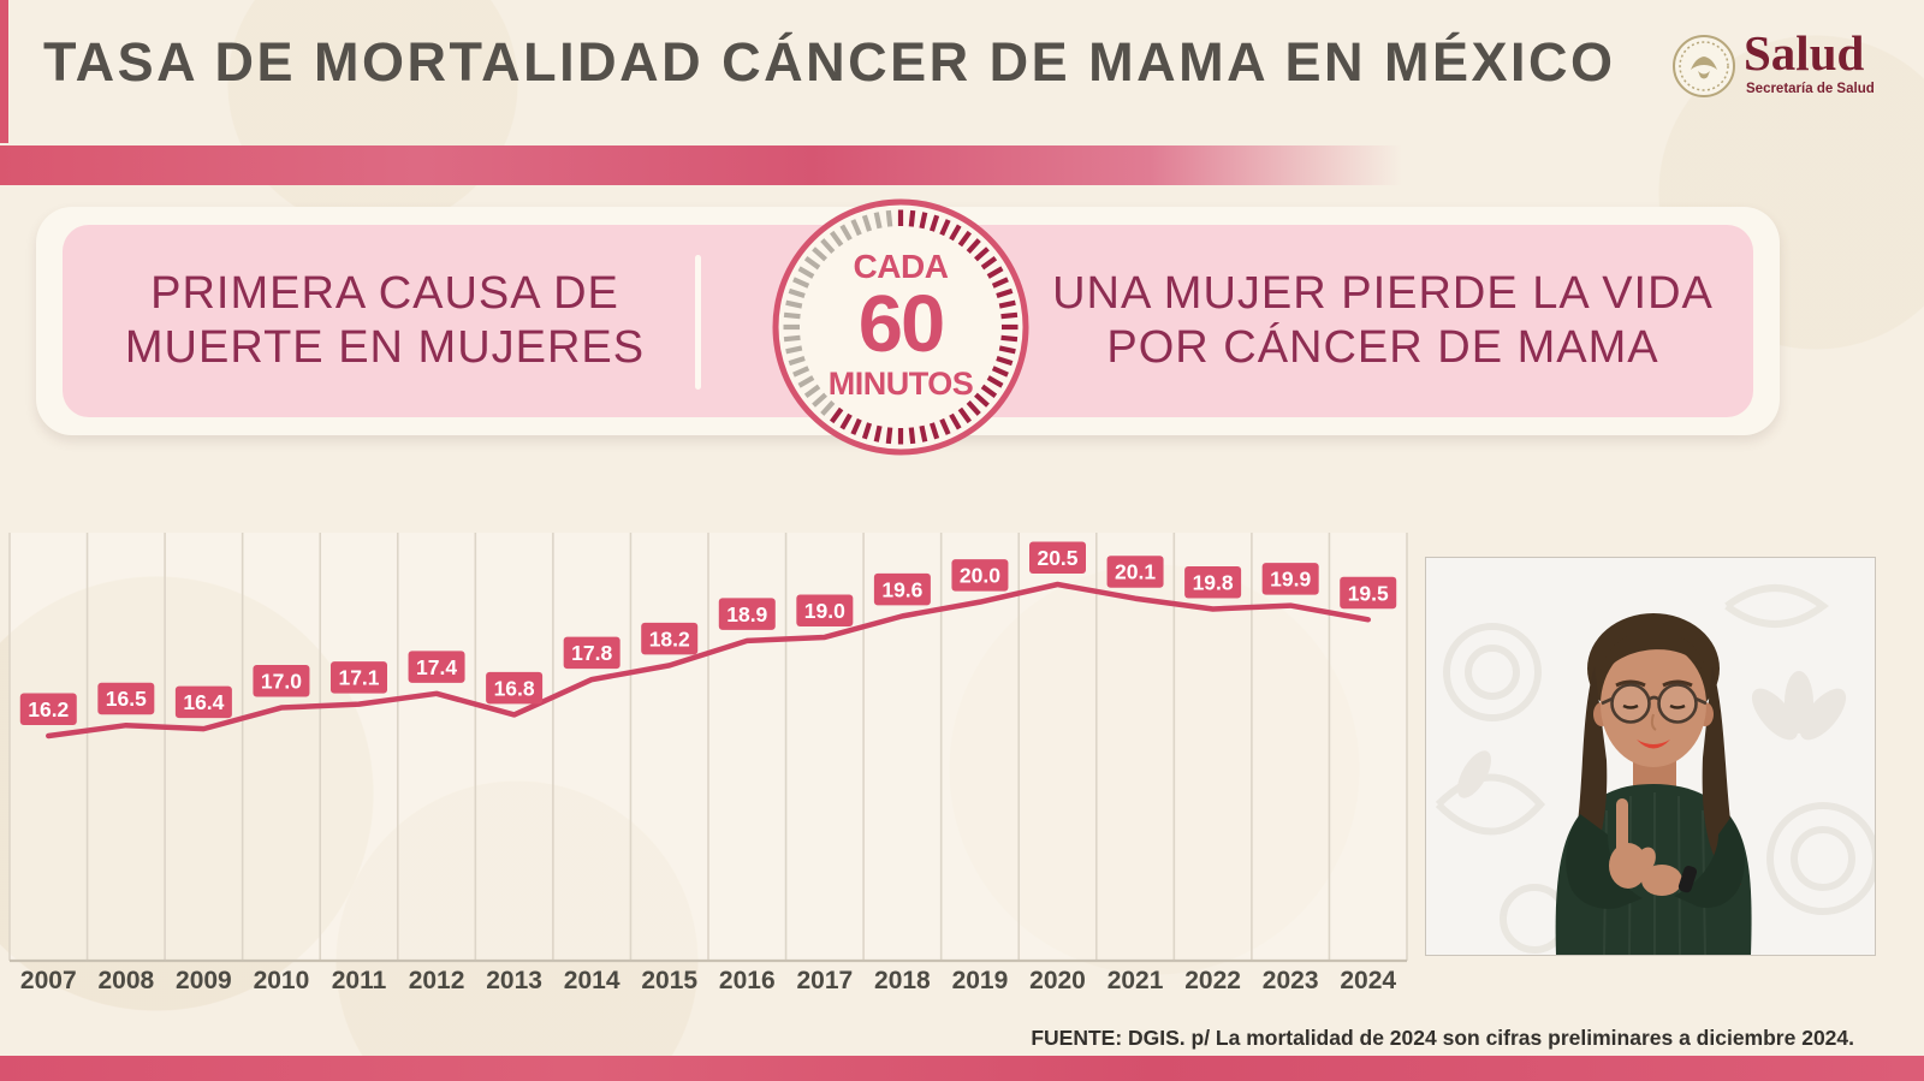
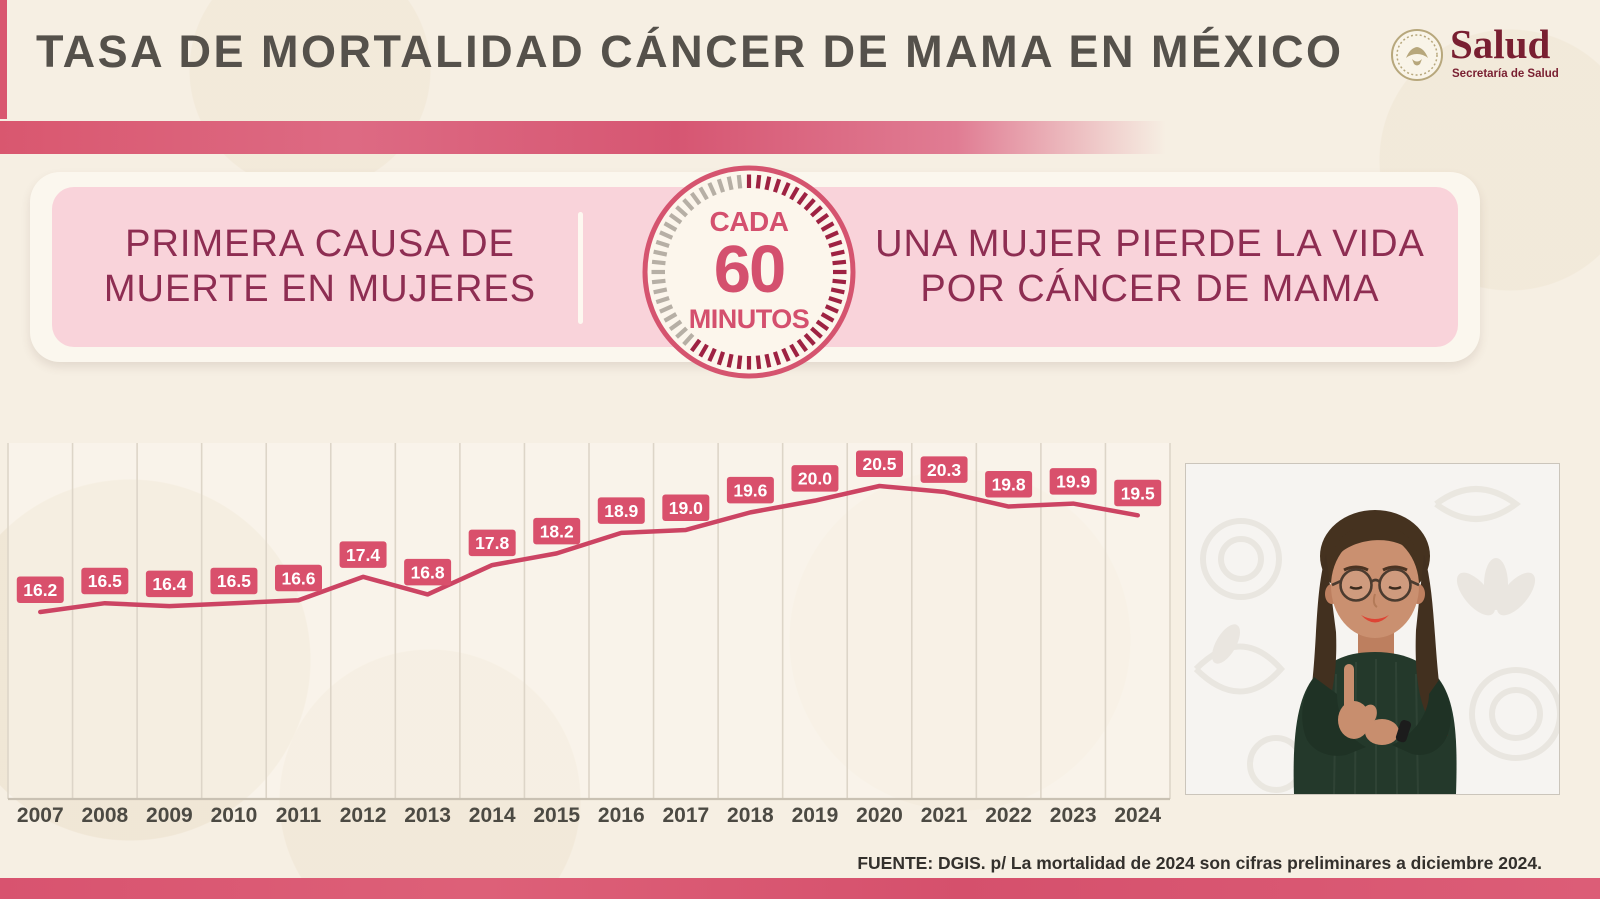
2010: 17.0 -> 16.5
2011: 17.1 -> 16.6
2021: 20.1 -> 20.3
